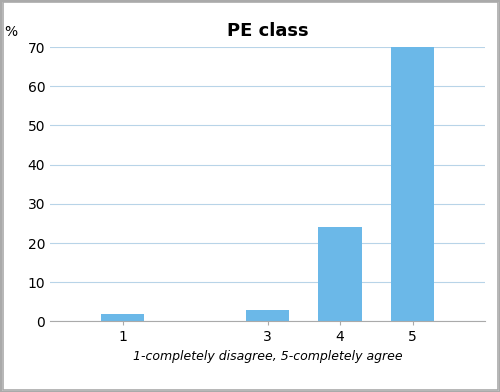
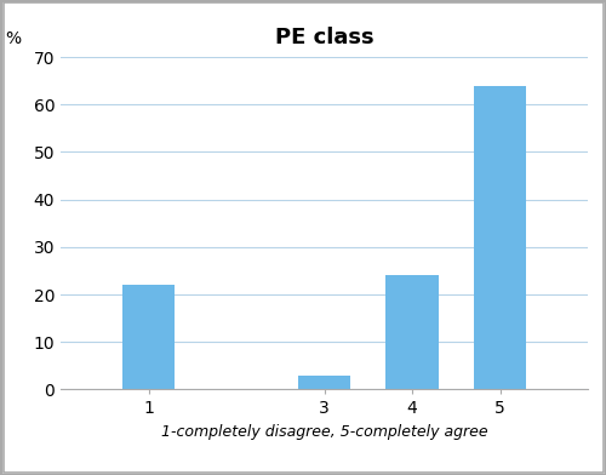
1: 2 -> 22
5: 70 -> 64
